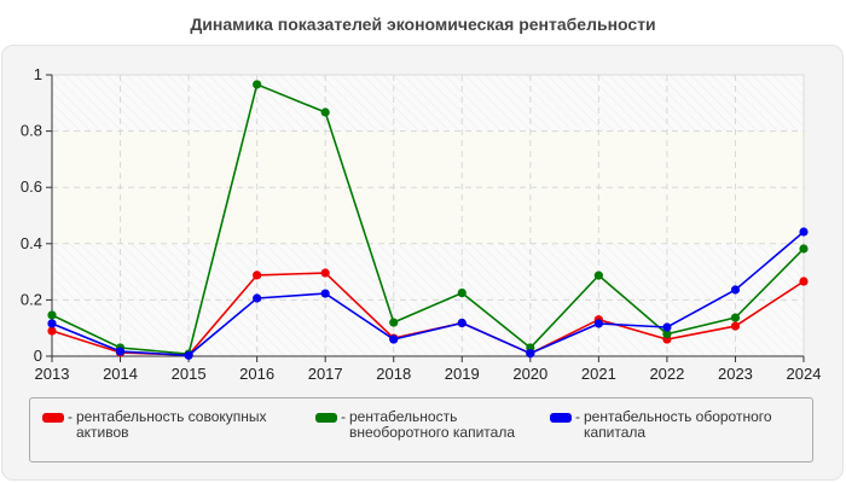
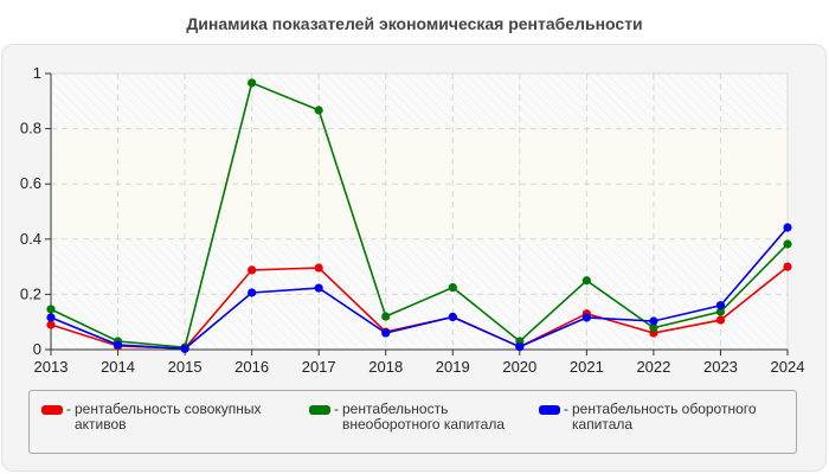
рентабельность внеоборотного капитала/2021: 0.29 -> 0.25
рентабельность оборотного капитала/2023: 0.24 -> 0.16
рентабельность совокупных активов/2024: 0.27 -> 0.30
